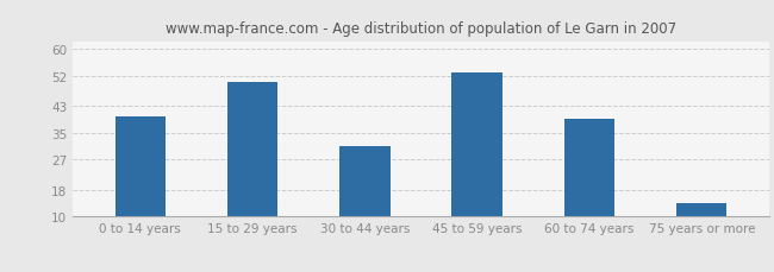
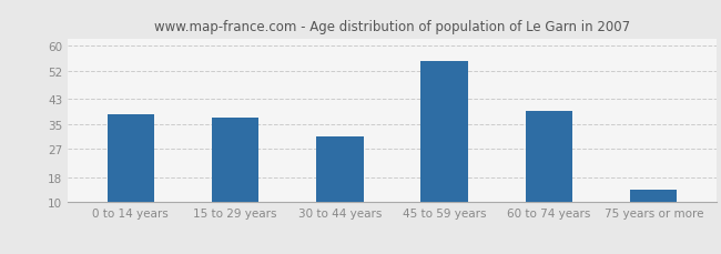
0 to 14 years: 40 -> 38
15 to 29 years: 50 -> 37
45 to 59 years: 53 -> 55
